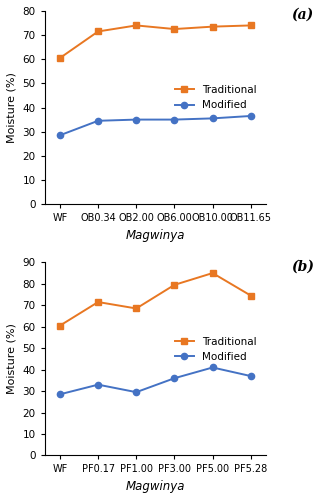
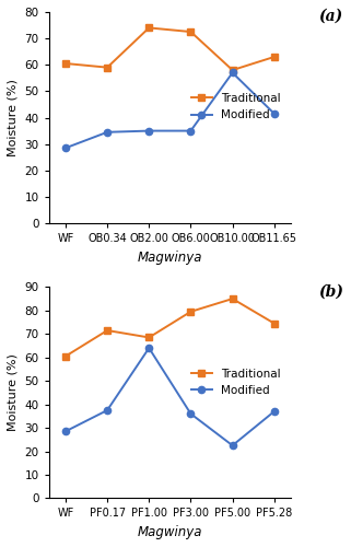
Traditional/OB0.34: 71.5 -> 59.0
Traditional/OB10.00: 73.5 -> 58.0
Modified/OB10.00: 35.5 -> 57.0
Traditional/OB11.65: 74.0 -> 63.0
Modified/OB11.65: 36.5 -> 41.5
Modified/PF0.17: 33.0 -> 37.5
Modified/PF1.00: 29.5 -> 64.0
Modified/PF5.00: 41.0 -> 22.5
